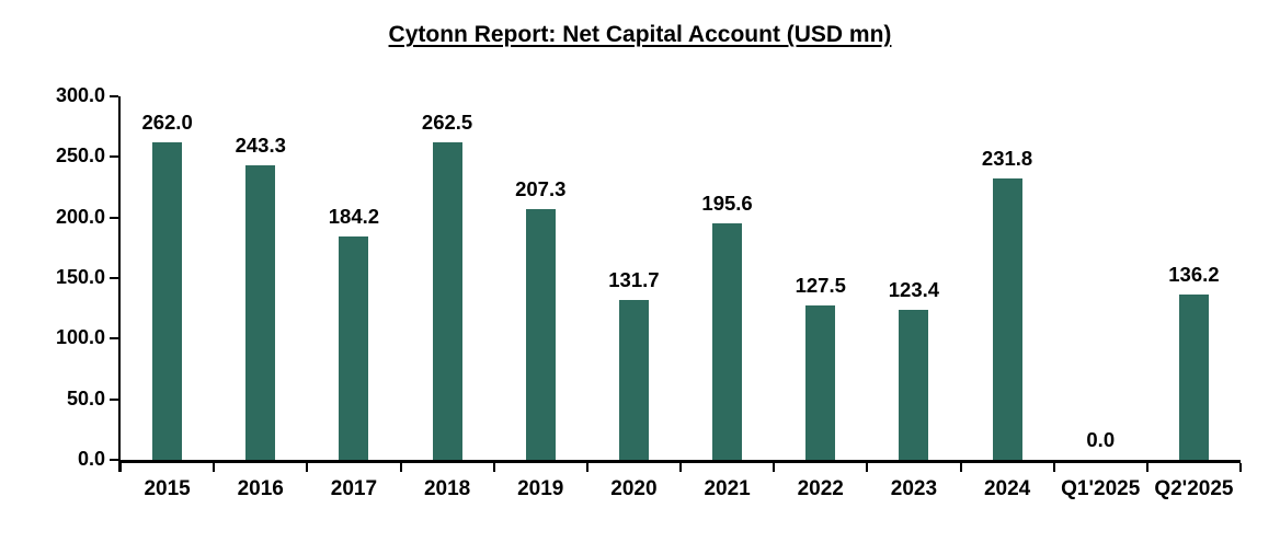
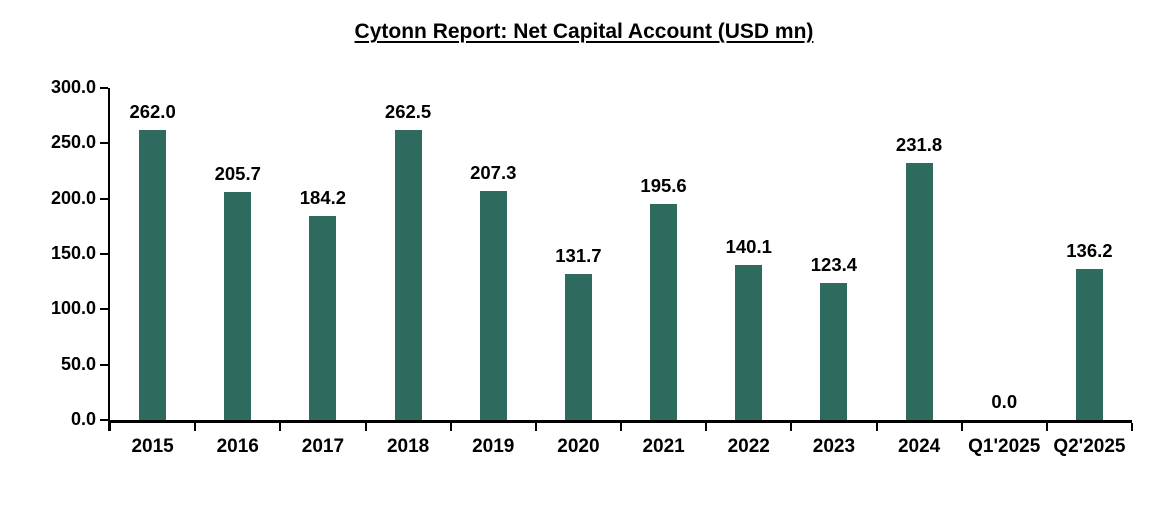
2016: 243.3 -> 205.7
2022: 127.5 -> 140.1
